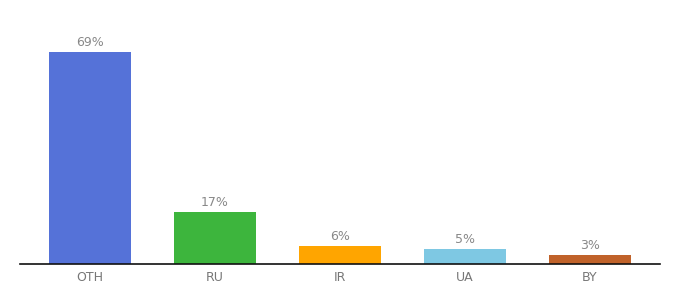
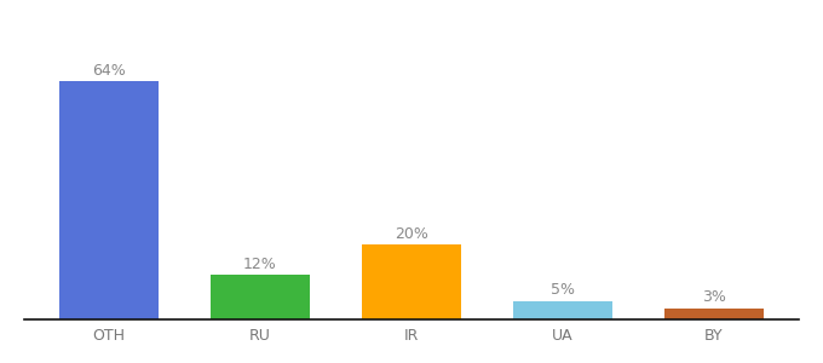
OTH: 69% -> 64%
RU: 17% -> 12%
IR: 6% -> 20%
